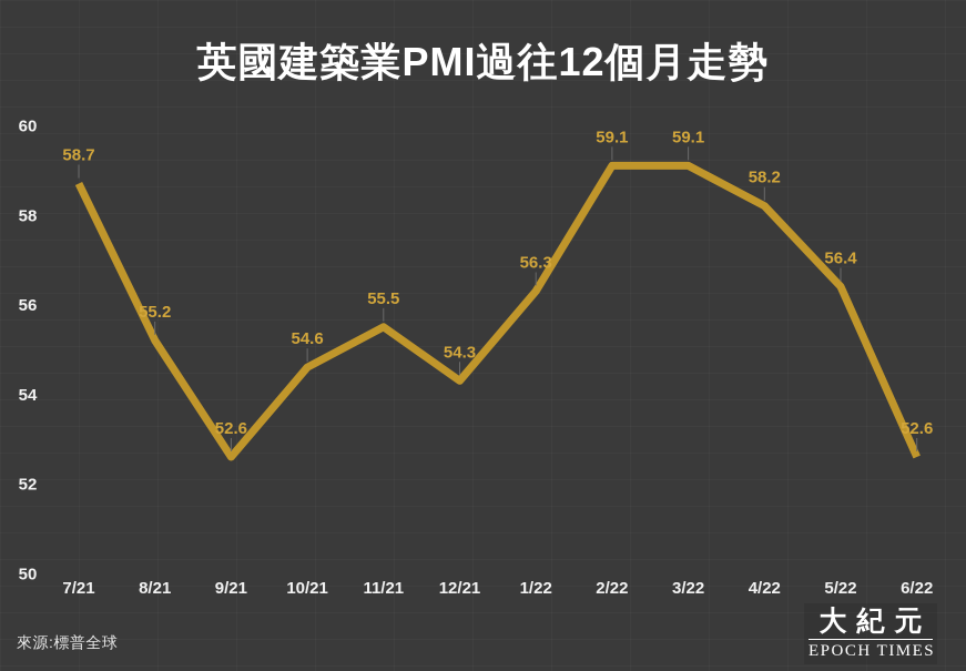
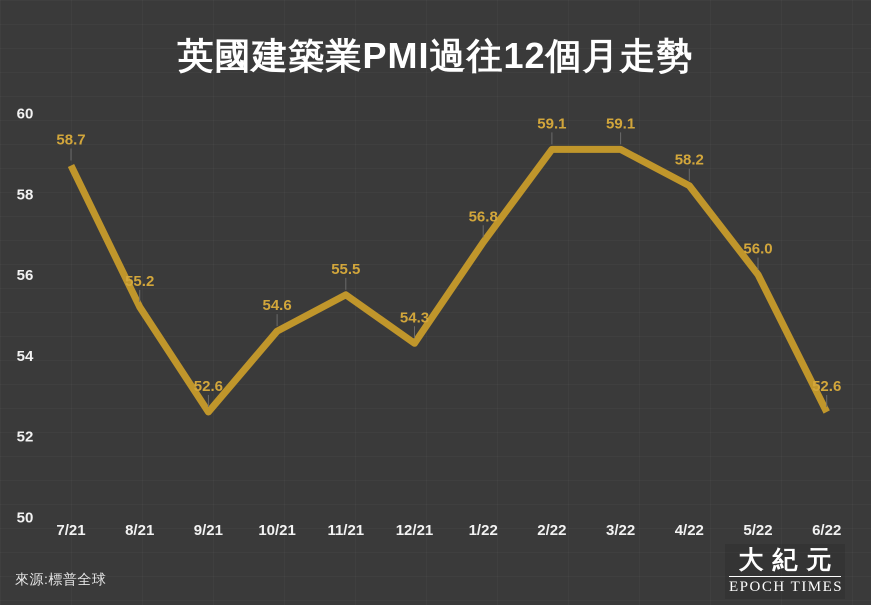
1/22: 56.3 -> 56.8
5/22: 56.4 -> 56.0
